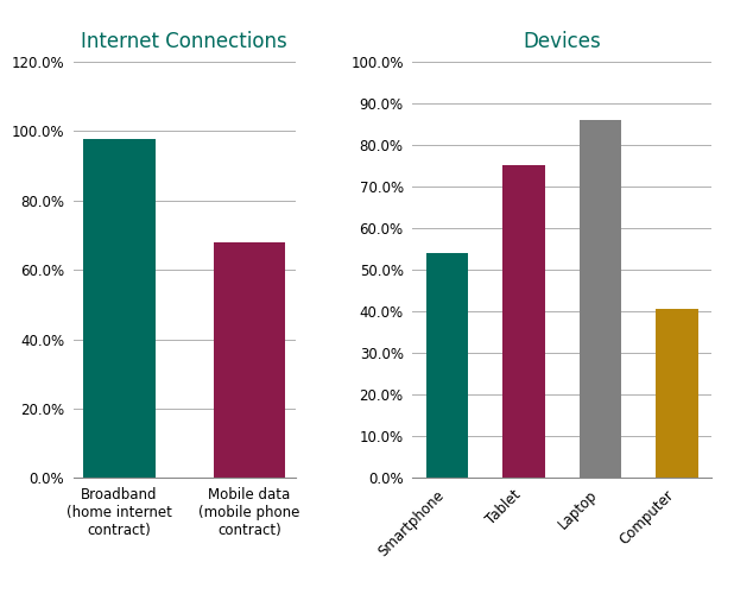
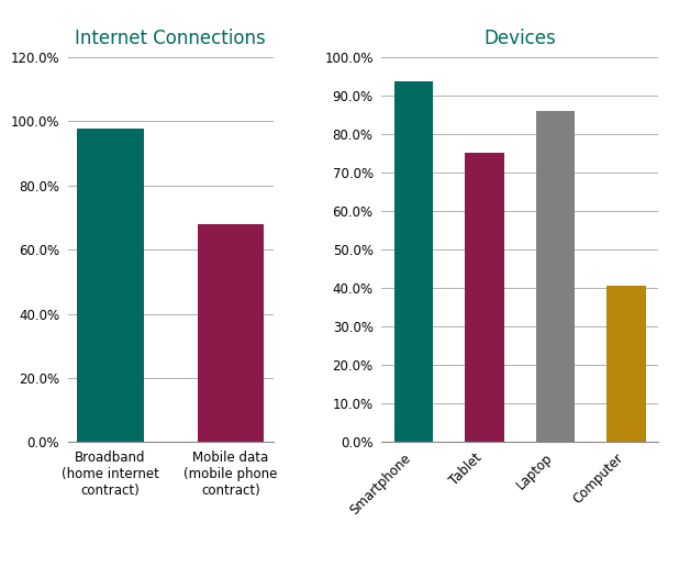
Devices/Smartphone: 54.0% -> 93.5%
